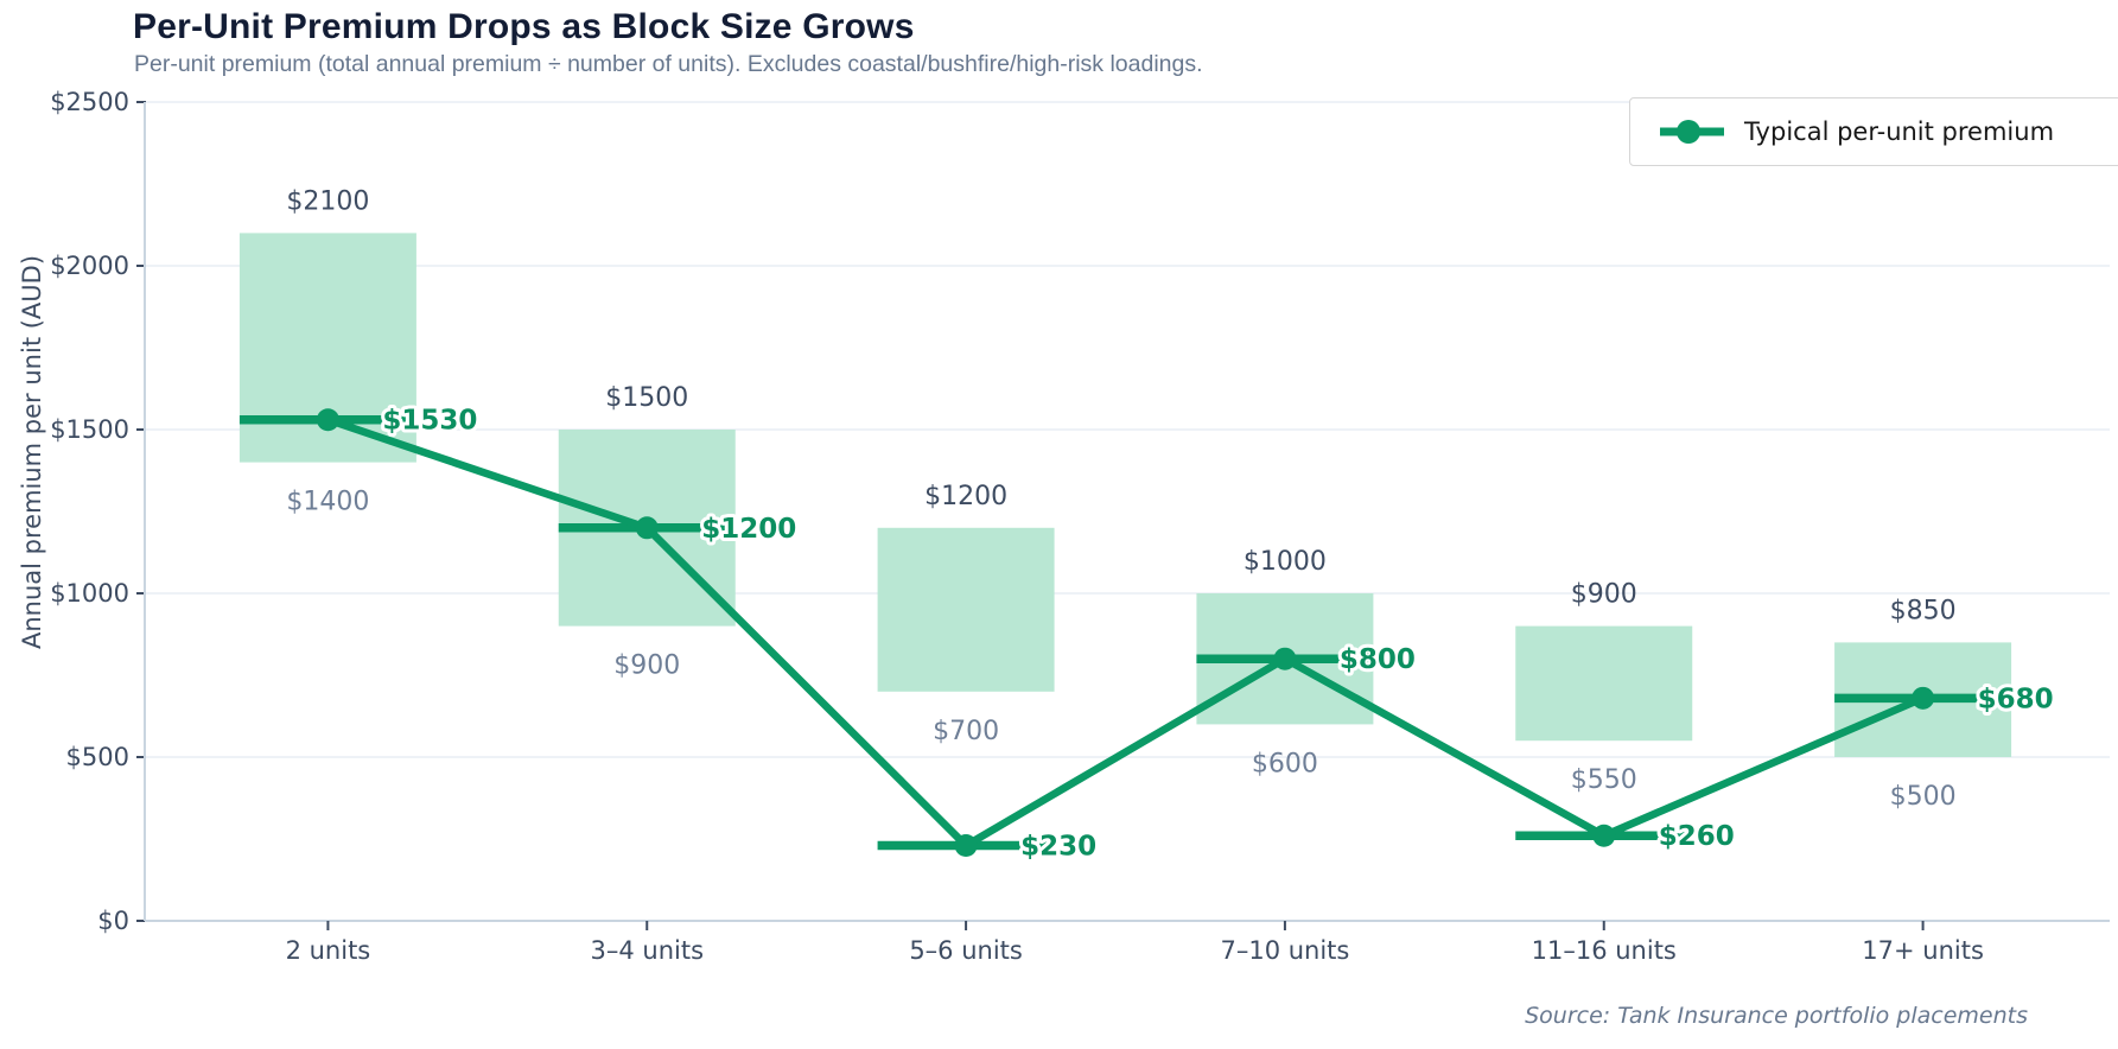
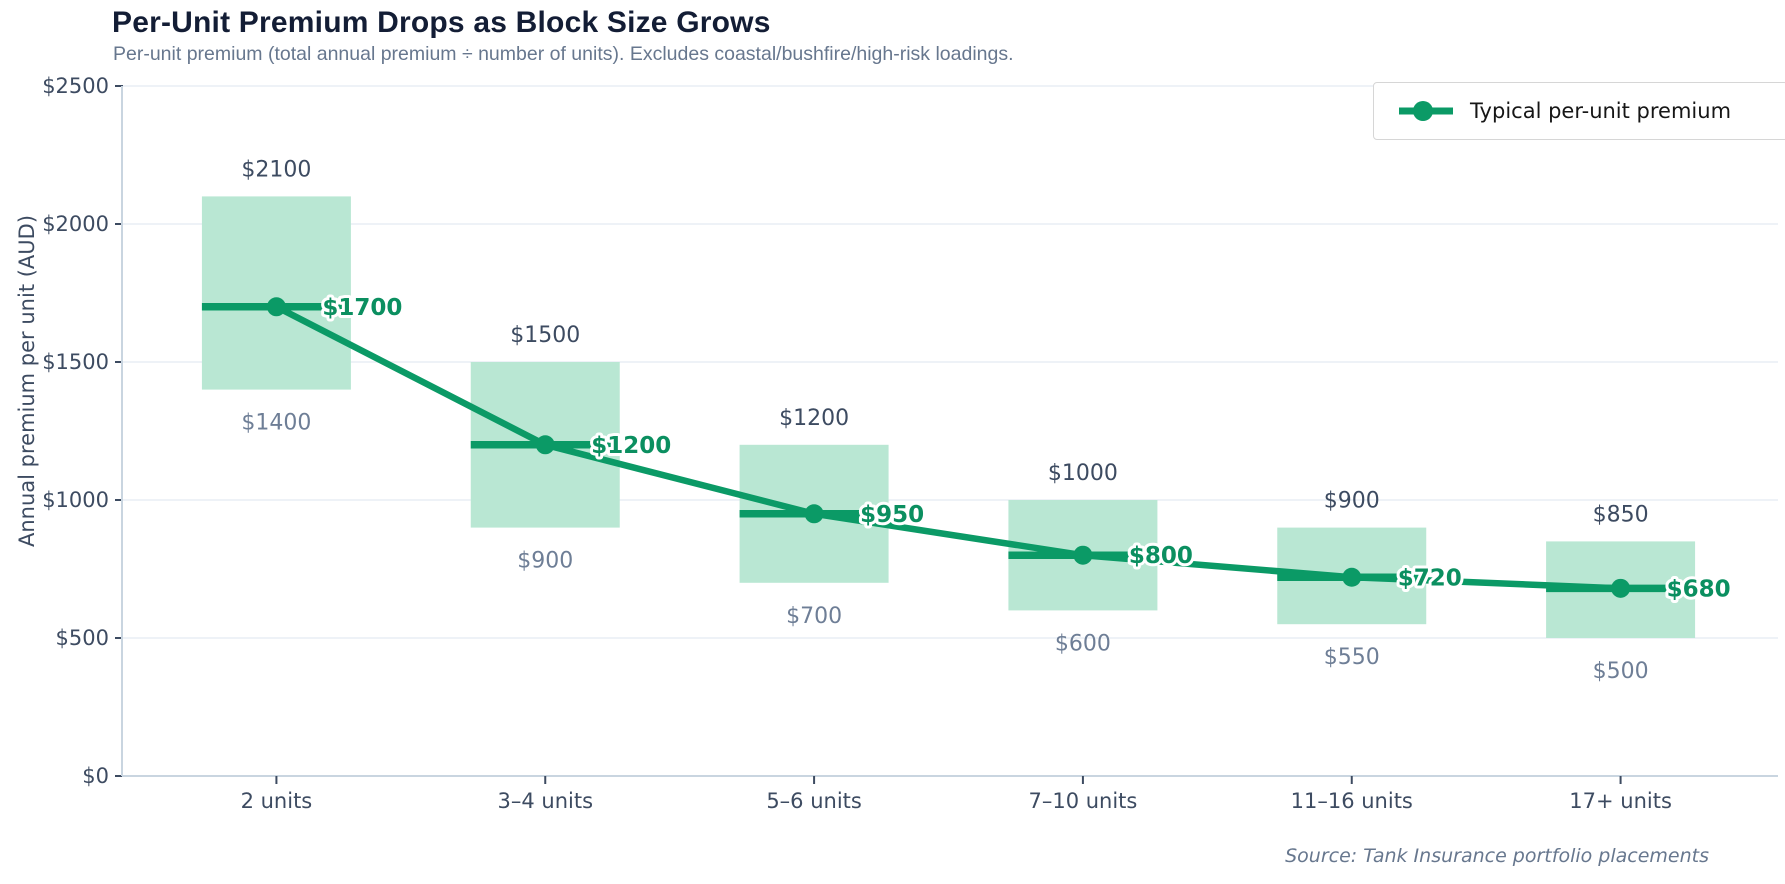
2 units: $1530 -> $1700
5–6 units: $230 -> $950
11–16 units: $260 -> $720
